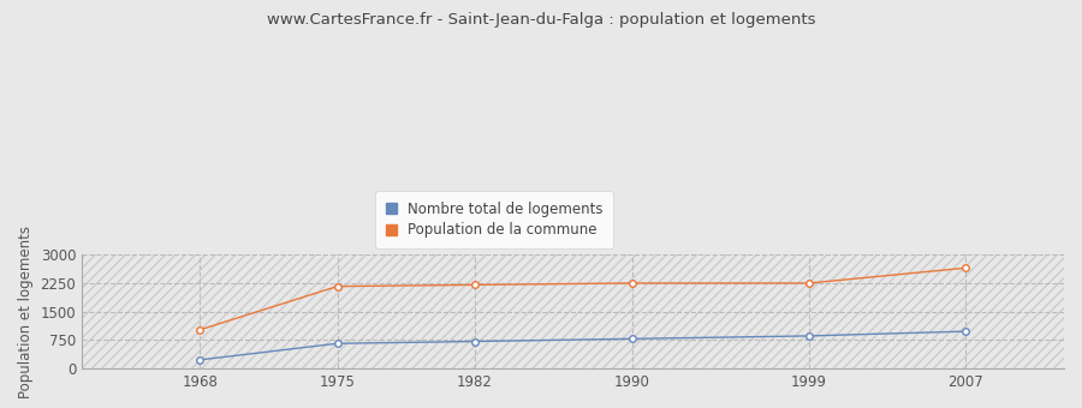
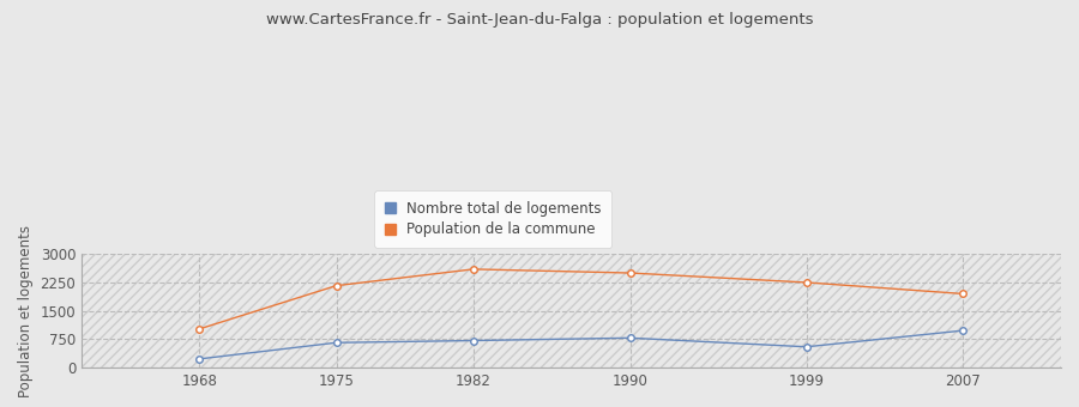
Population de la commune/1982: 2200 -> 2600
Population de la commune/1990: 2250 -> 2500
Nombre total de logements/1999: 860 -> 550
Population de la commune/2007: 2650 -> 1950
